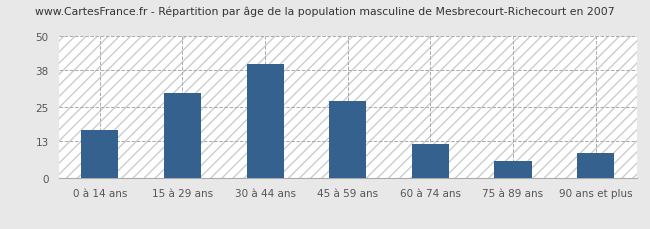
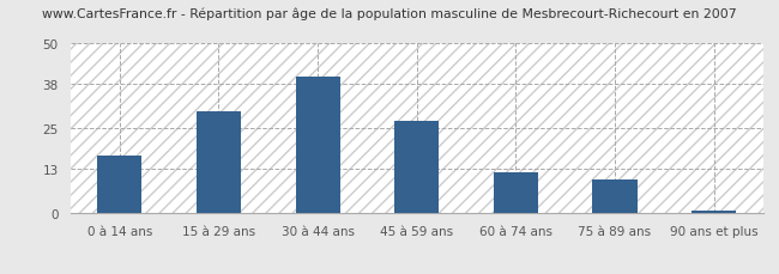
75 à 89 ans: 6 -> 10
90 ans et plus: 9 -> 1
